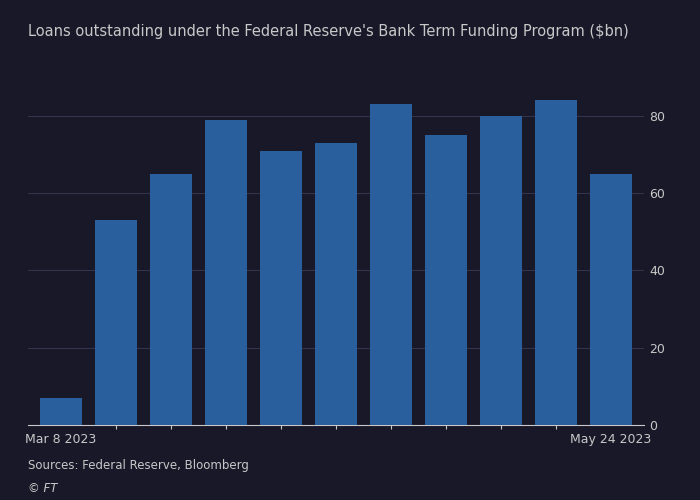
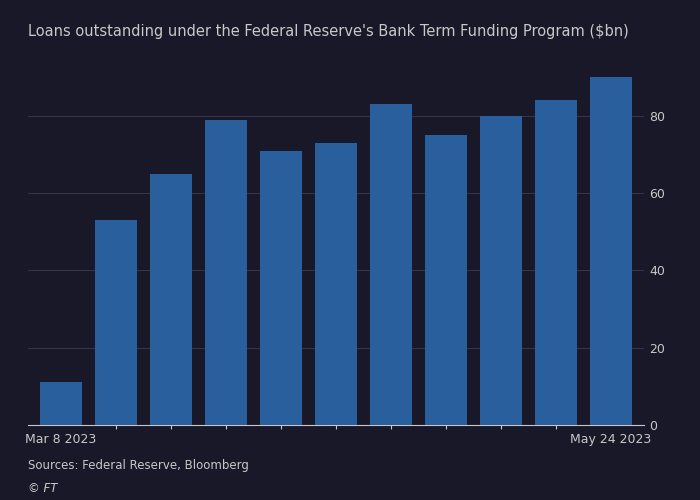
Mar 8 2023: 7 -> 11
May 24 2023: 65 -> 90
